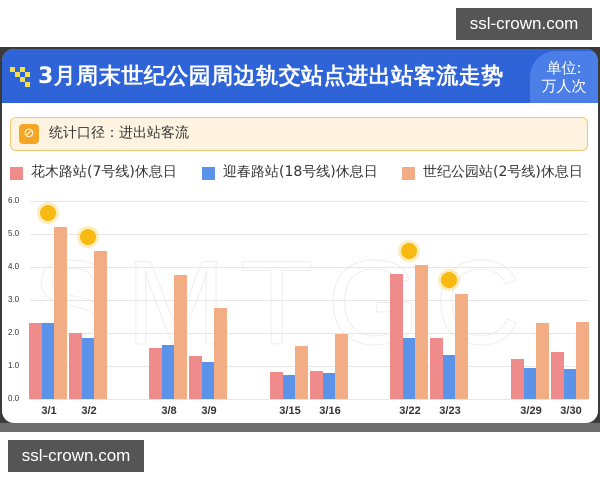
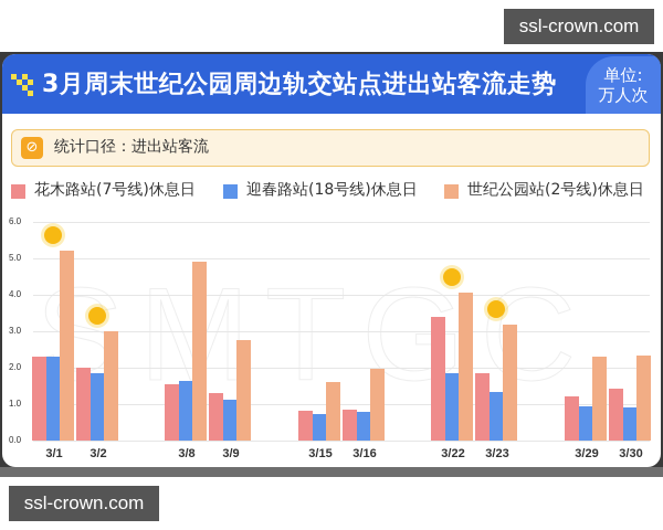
世纪公园站(2号线)休息日/3/2: 4.5 -> 3.0
世纪公园站(2号线)休息日/3/8: 3.8 -> 4.9
花木路站(7号线)休息日/3/22: 3.8 -> 3.4
